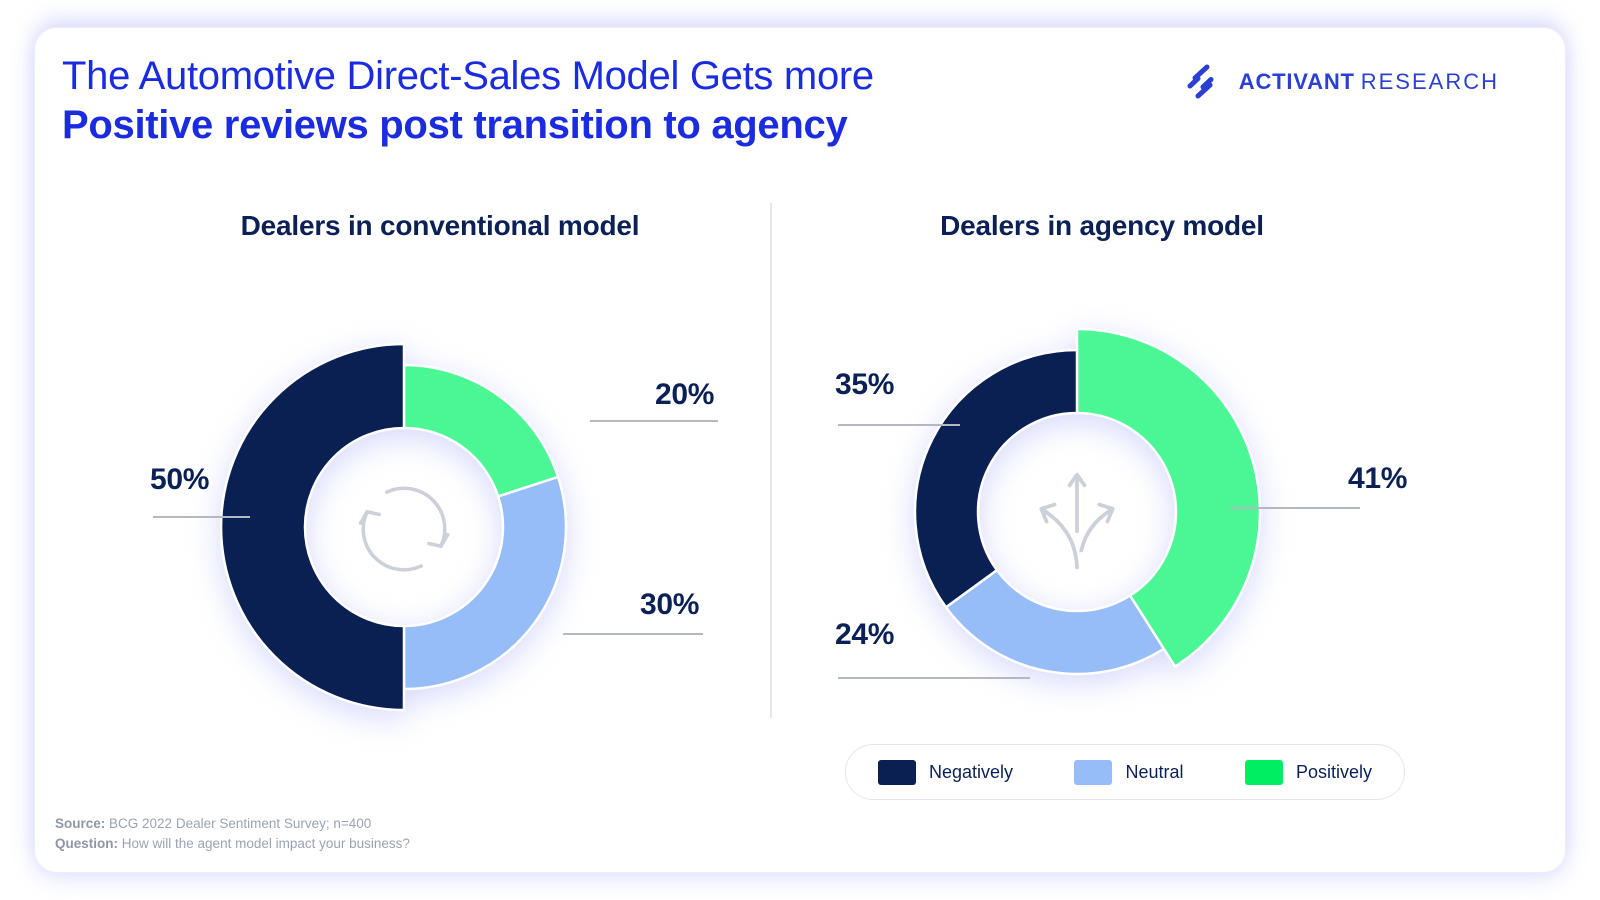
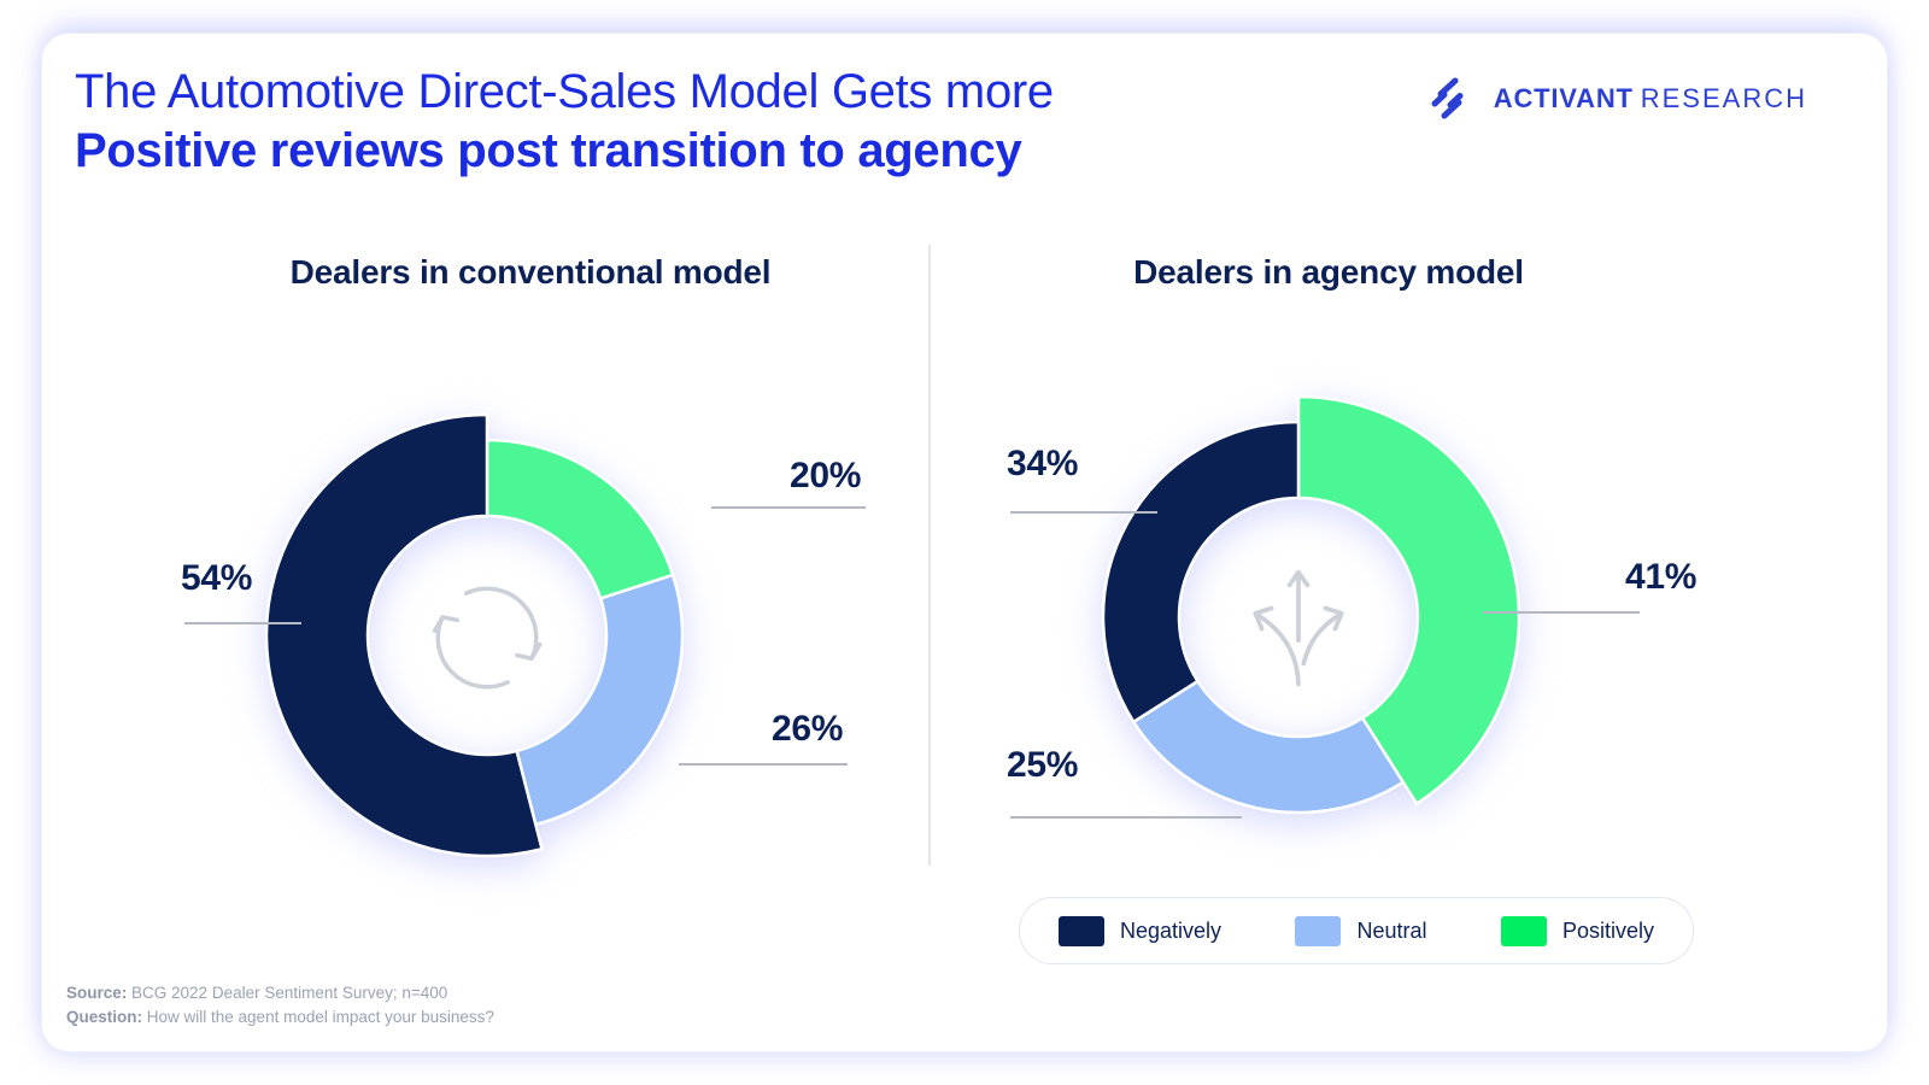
Dealers in conventional model/Neutral: 30% -> 26%
Dealers in conventional model/Negatively: 50% -> 54%
Dealers in agency model/Neutral: 24% -> 25%
Dealers in agency model/Negatively: 35% -> 34%
